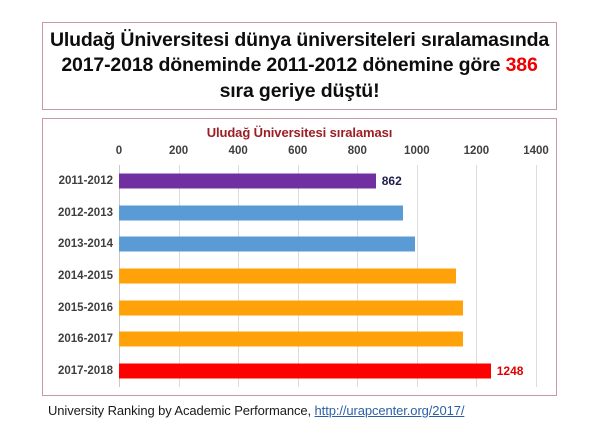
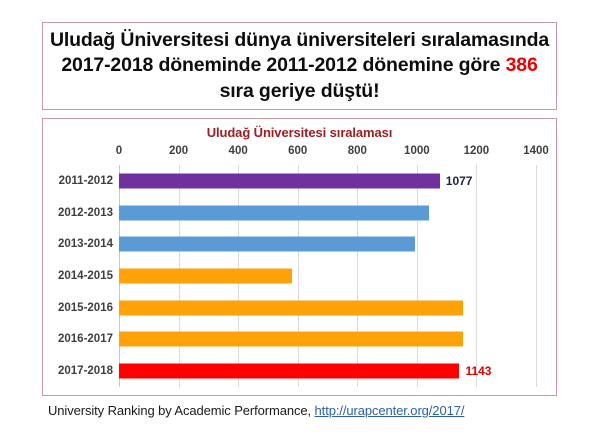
2011-2012: 862 -> 1077
2012-2013: 950 -> 1040
2014-2015: 1130 -> 580
2017-2018: 1248 -> 1143
